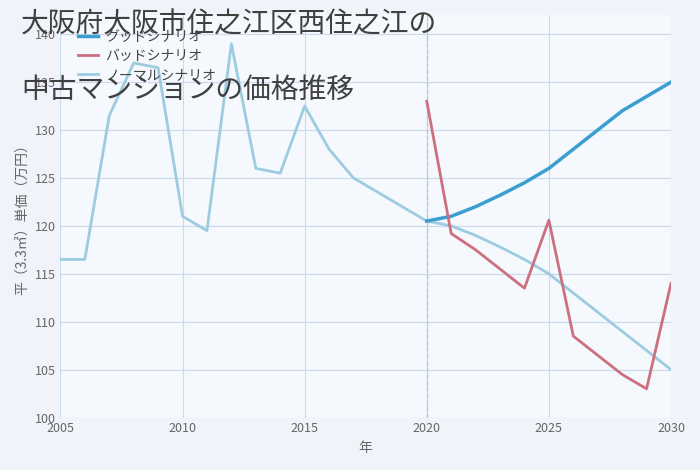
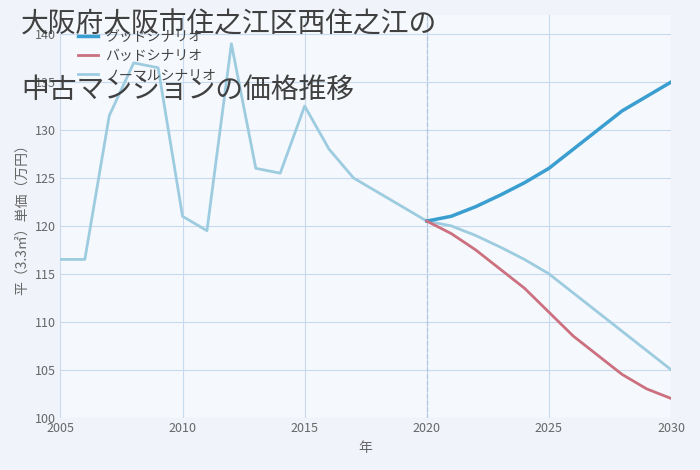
バッドシナリオ/2020: 133.0 -> 120.5
バッドシナリオ/2025: 120.6 -> 111.0
バッドシナリオ/2030: 114.0 -> 102.0
